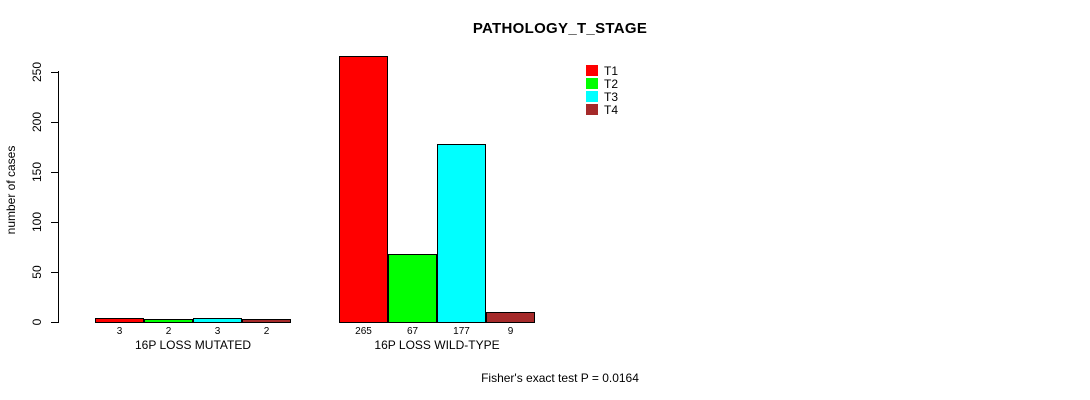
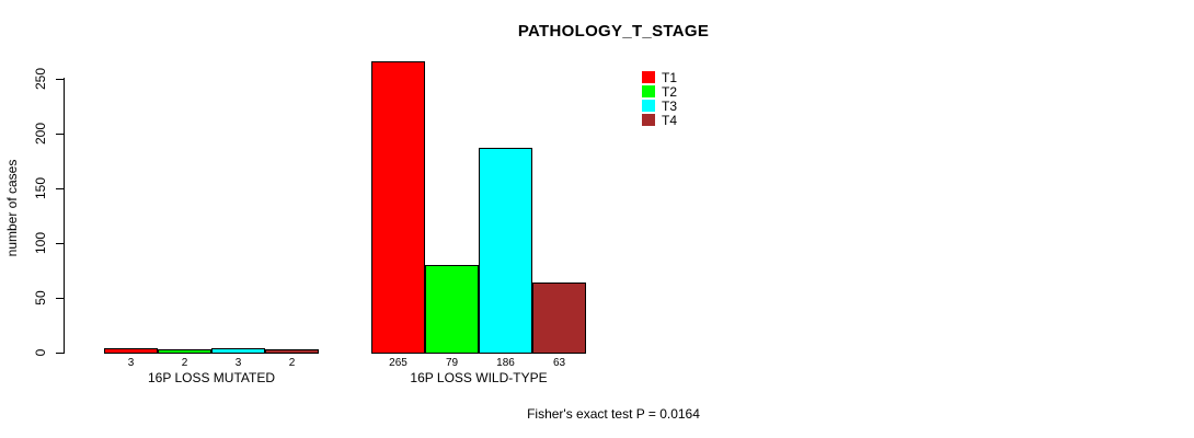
T2/16P LOSS WILD-TYPE: 67 -> 79
T3/16P LOSS WILD-TYPE: 177 -> 186
T4/16P LOSS WILD-TYPE: 9 -> 63
